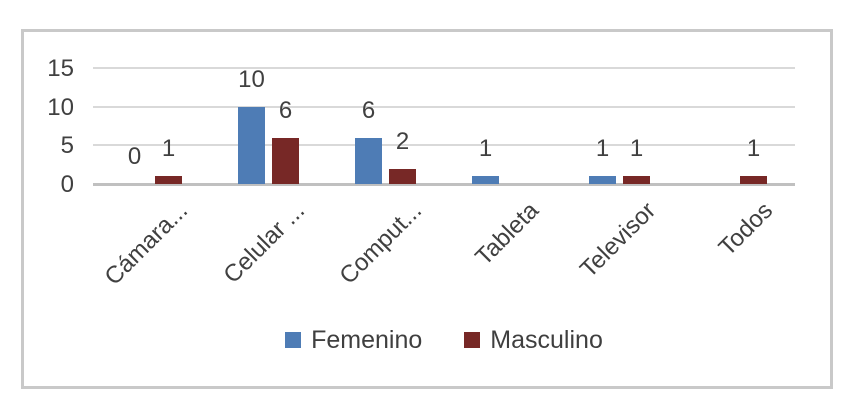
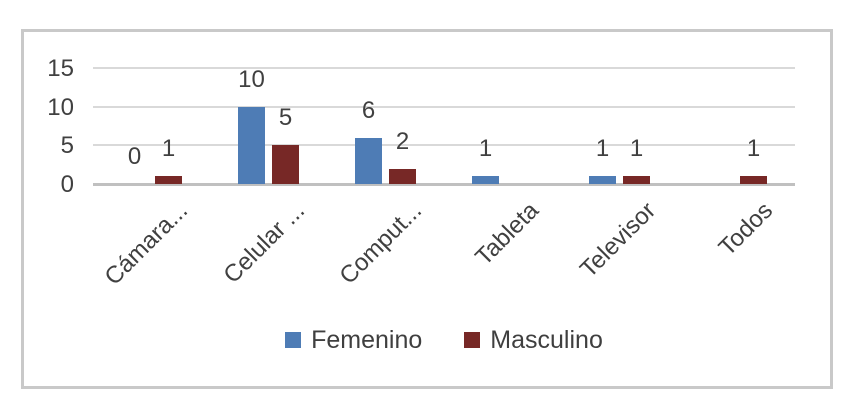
Masculino/Celular ...: 6 -> 5
